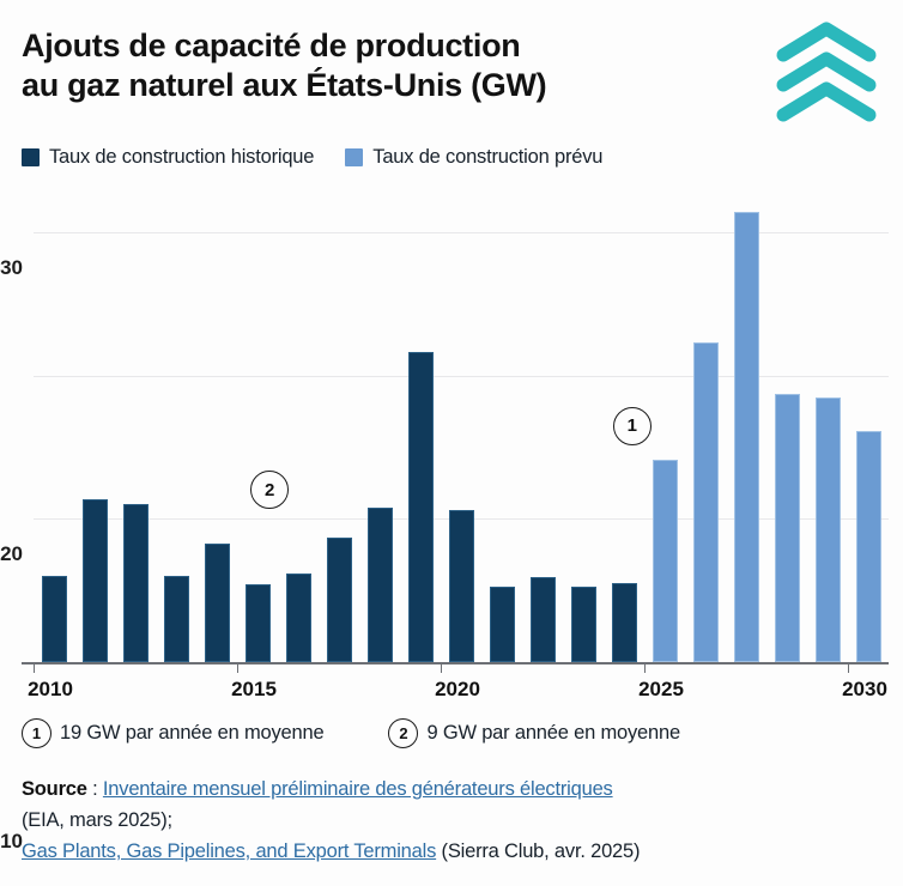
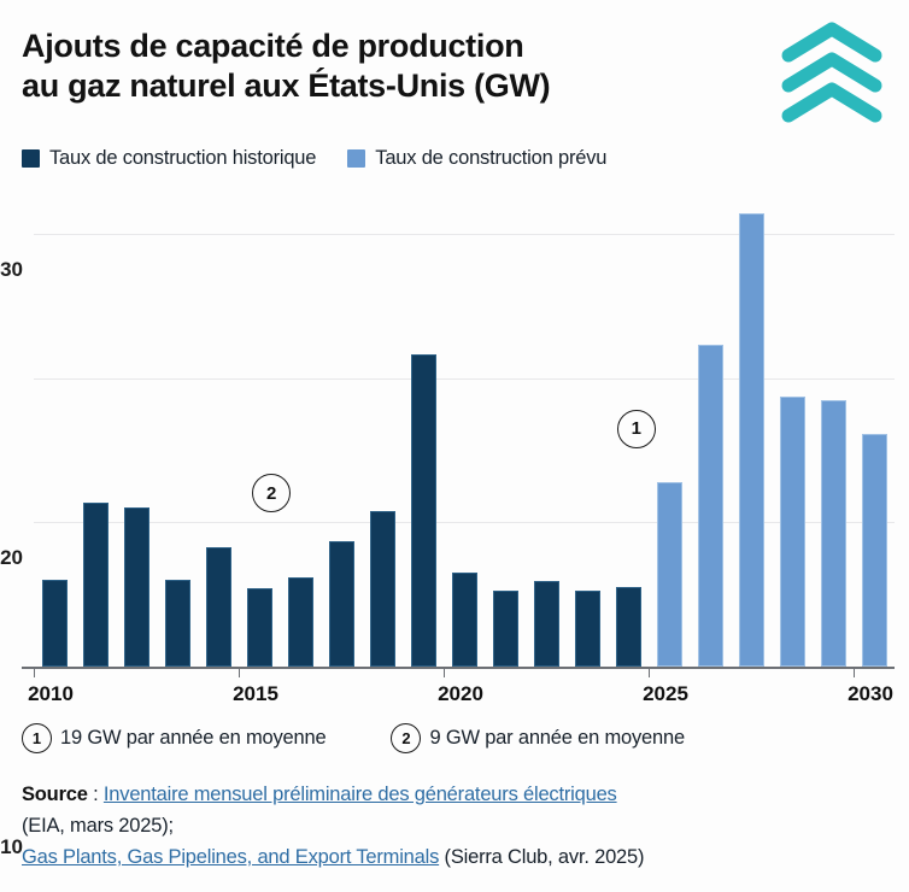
Taux de construction historique/2020: 10.6 -> 6.5
Taux de construction prévu/2025: 14.1 -> 12.8
